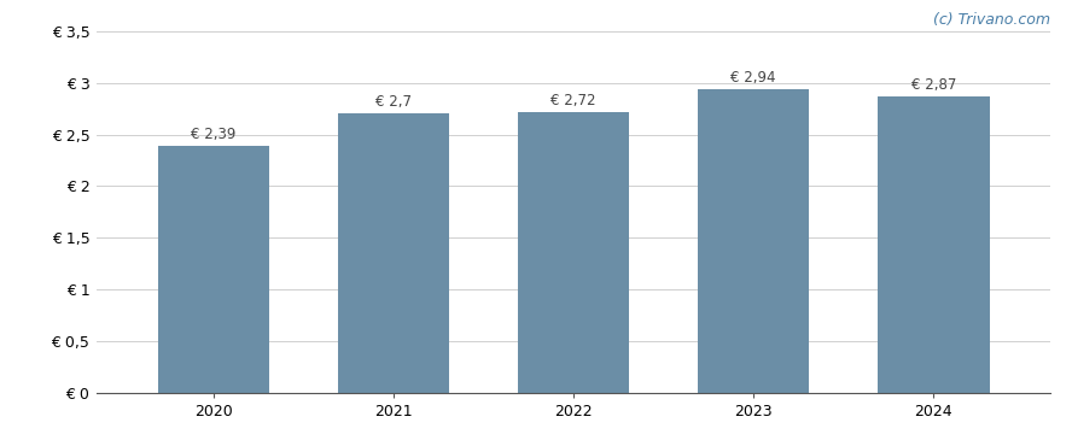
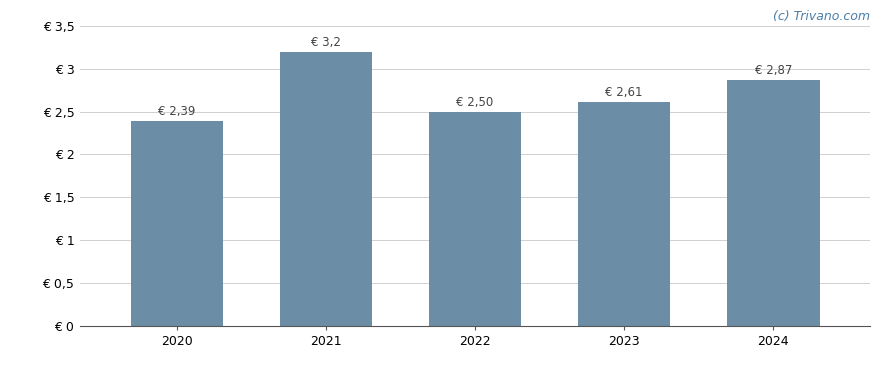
2021: 2,7 -> 3,2
2022: 2,72 -> 2,50
2023: 2,94 -> 2,61
